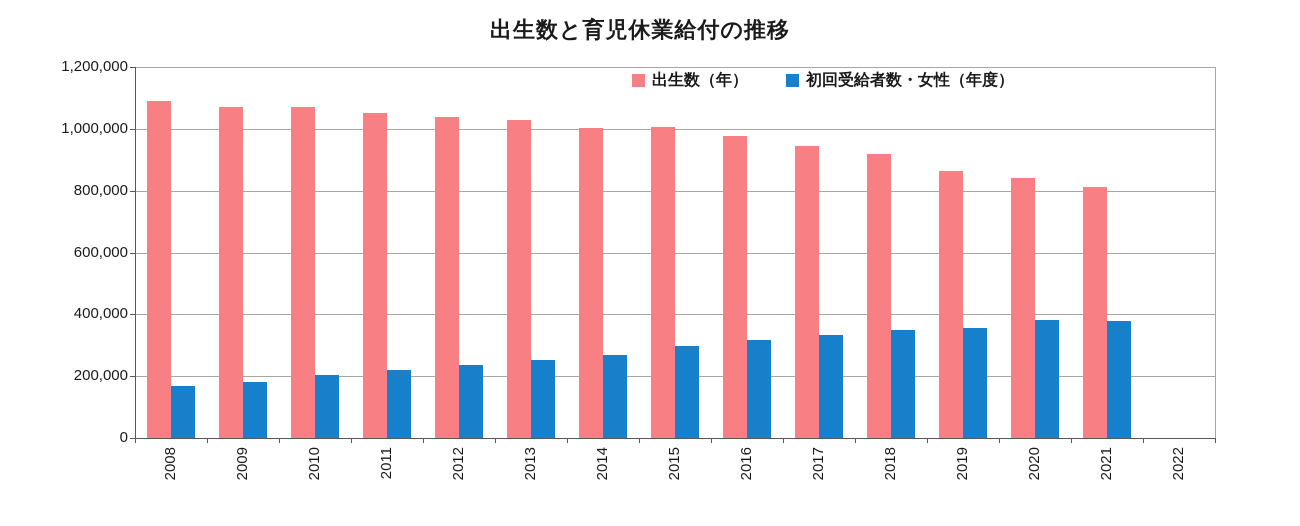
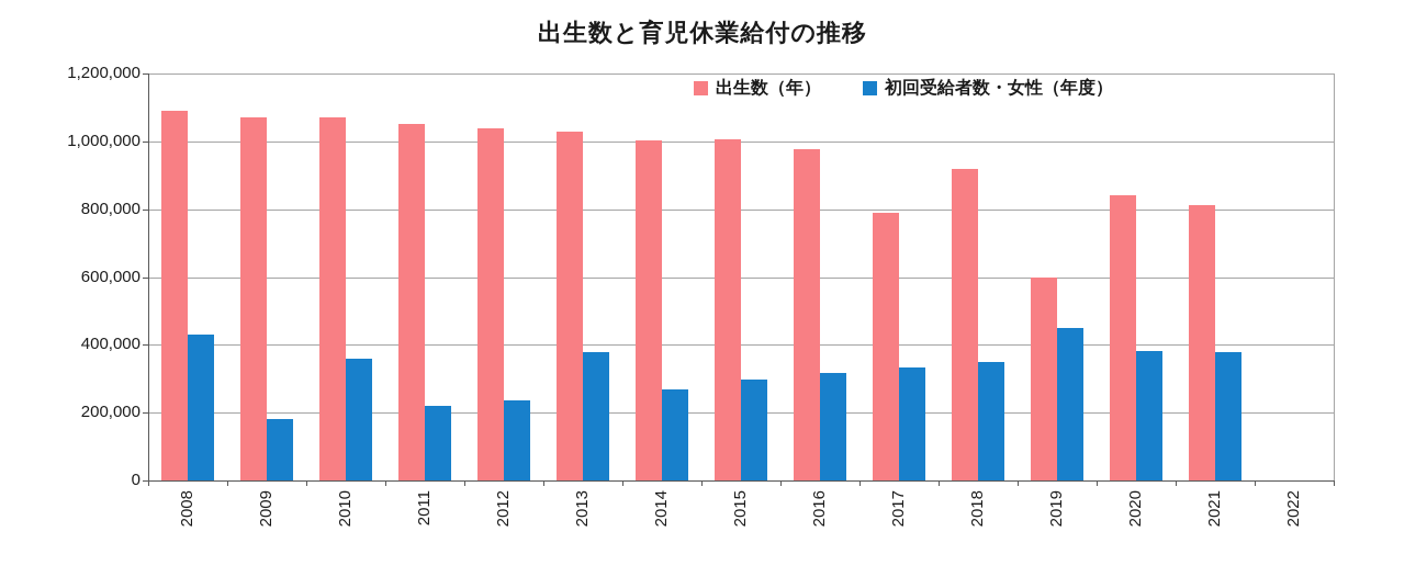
初回受給者数・女性（年度）/2008: 170000 -> 430000
初回受給者数・女性（年度）/2010: 200000 -> 360000
初回受給者数・女性（年度）/2013: 250000 -> 380000
出生数（年）/2017: 950000 -> 790000
出生数（年）/2019: 860000 -> 600000
初回受給者数・女性（年度）/2019: 360000 -> 450000
